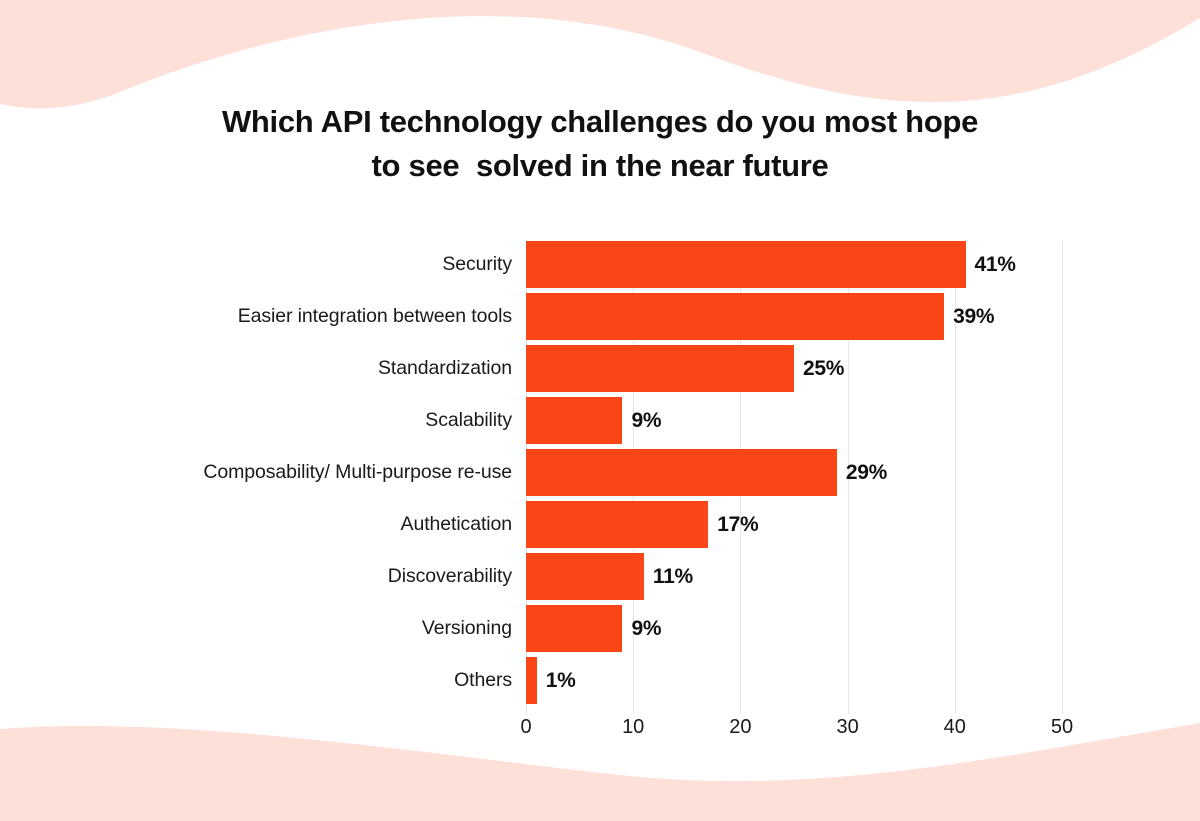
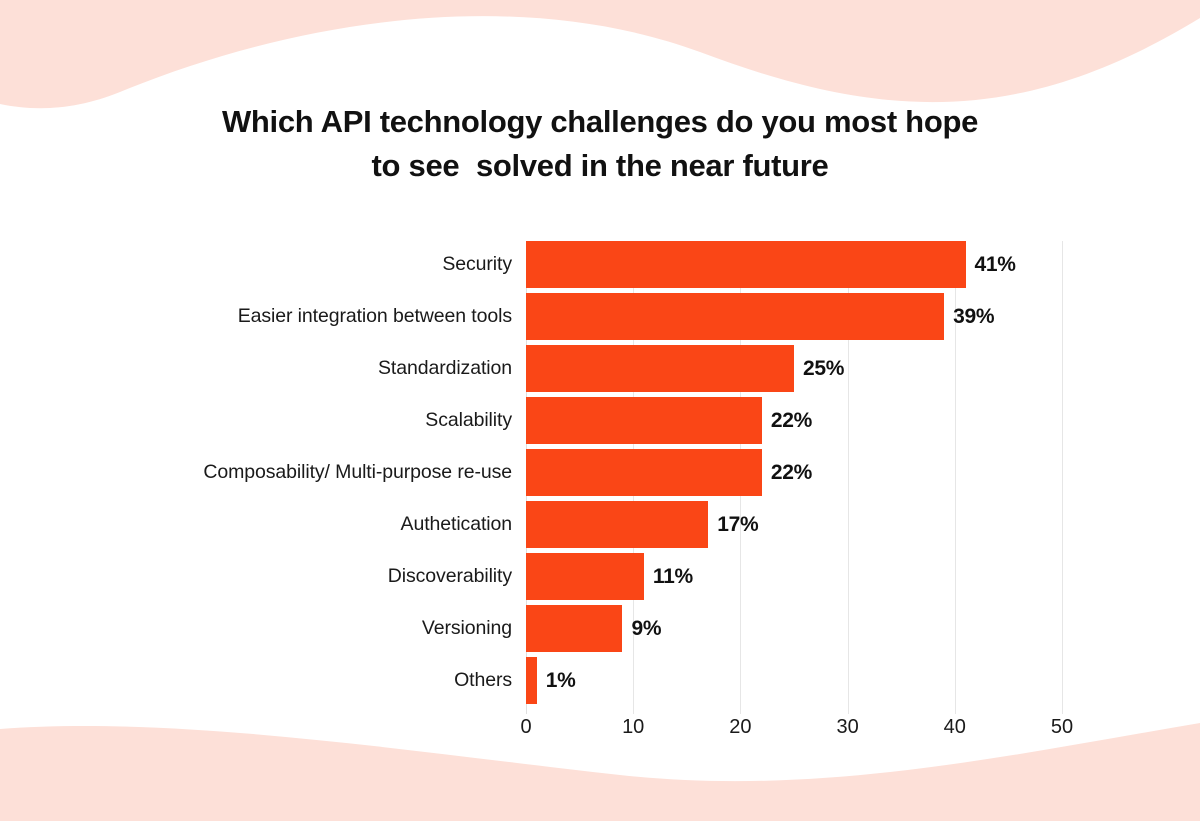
Scalability: 9% -> 22%
Composability/ Multi-purpose re-use: 29% -> 22%
